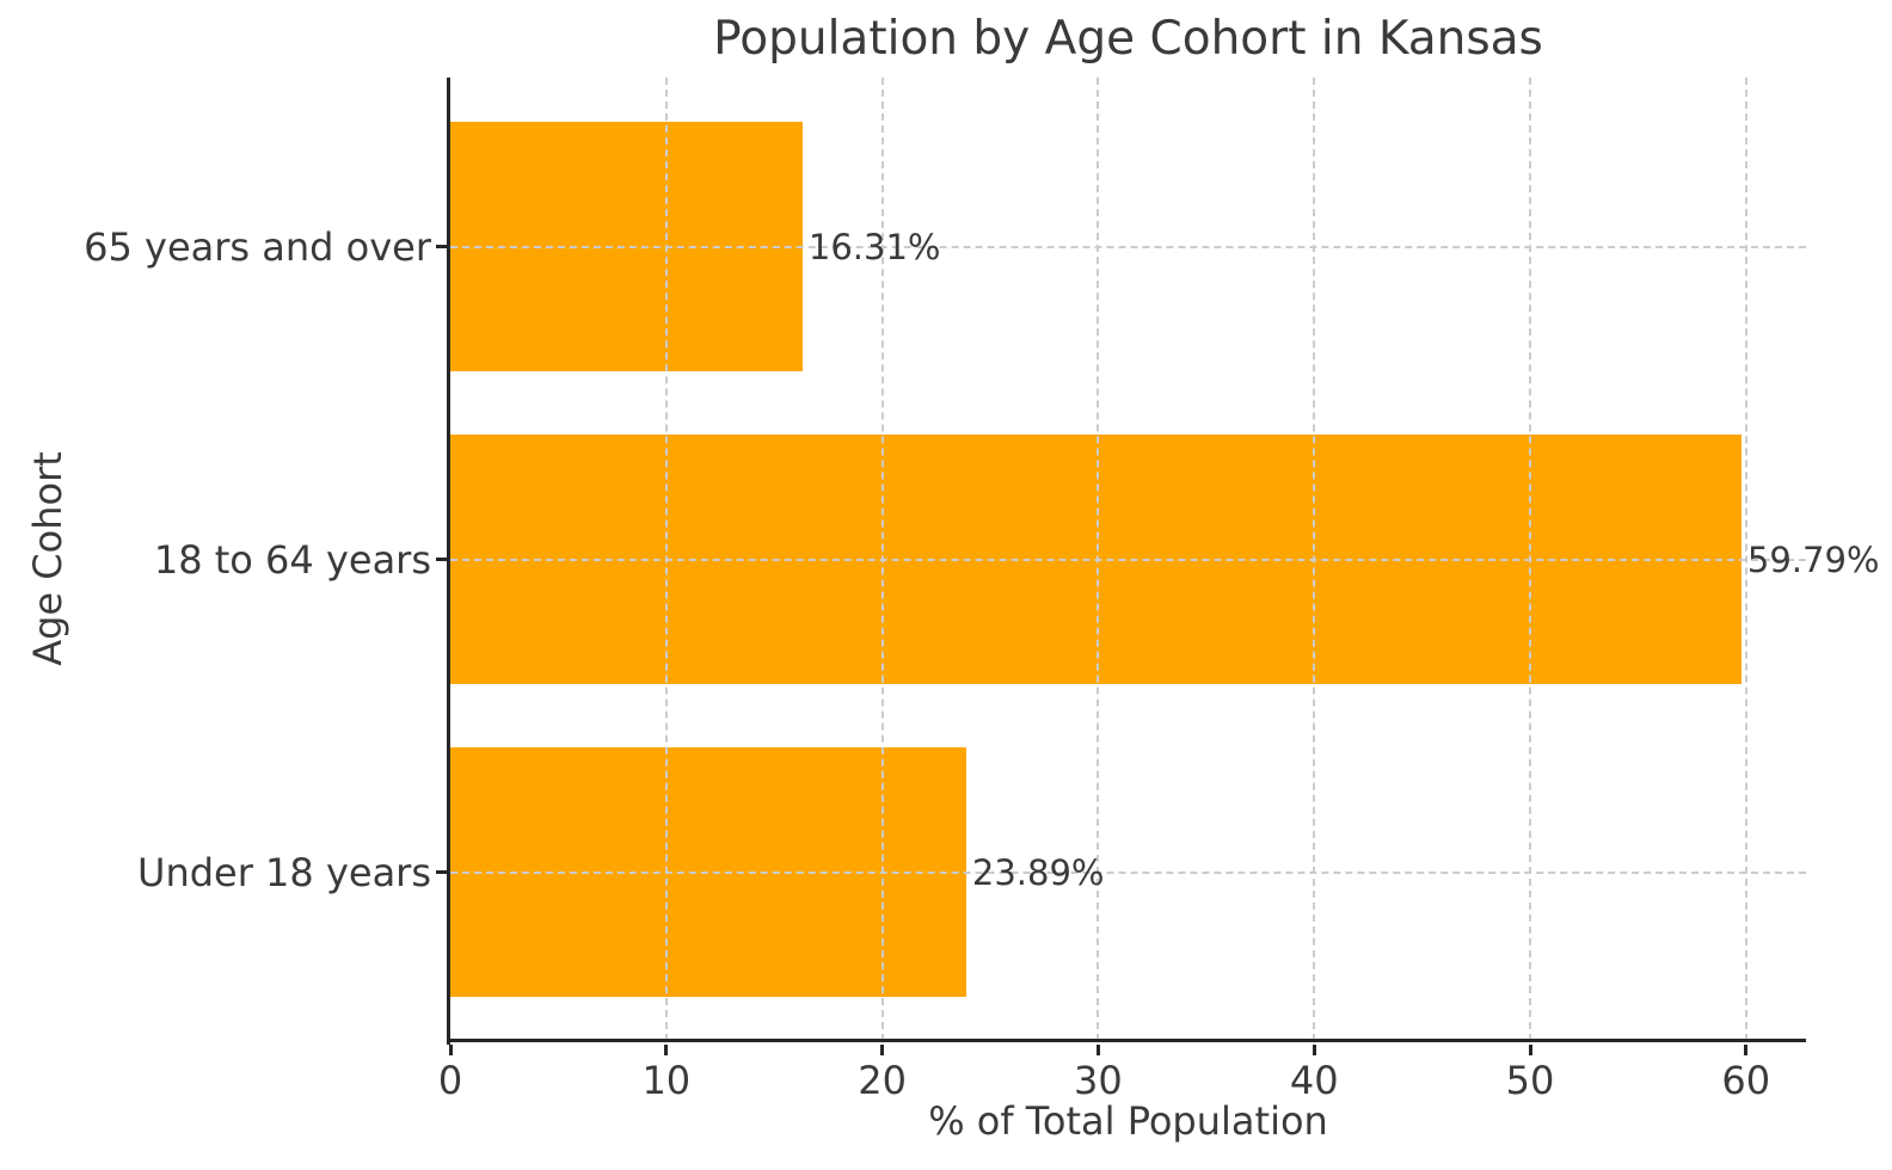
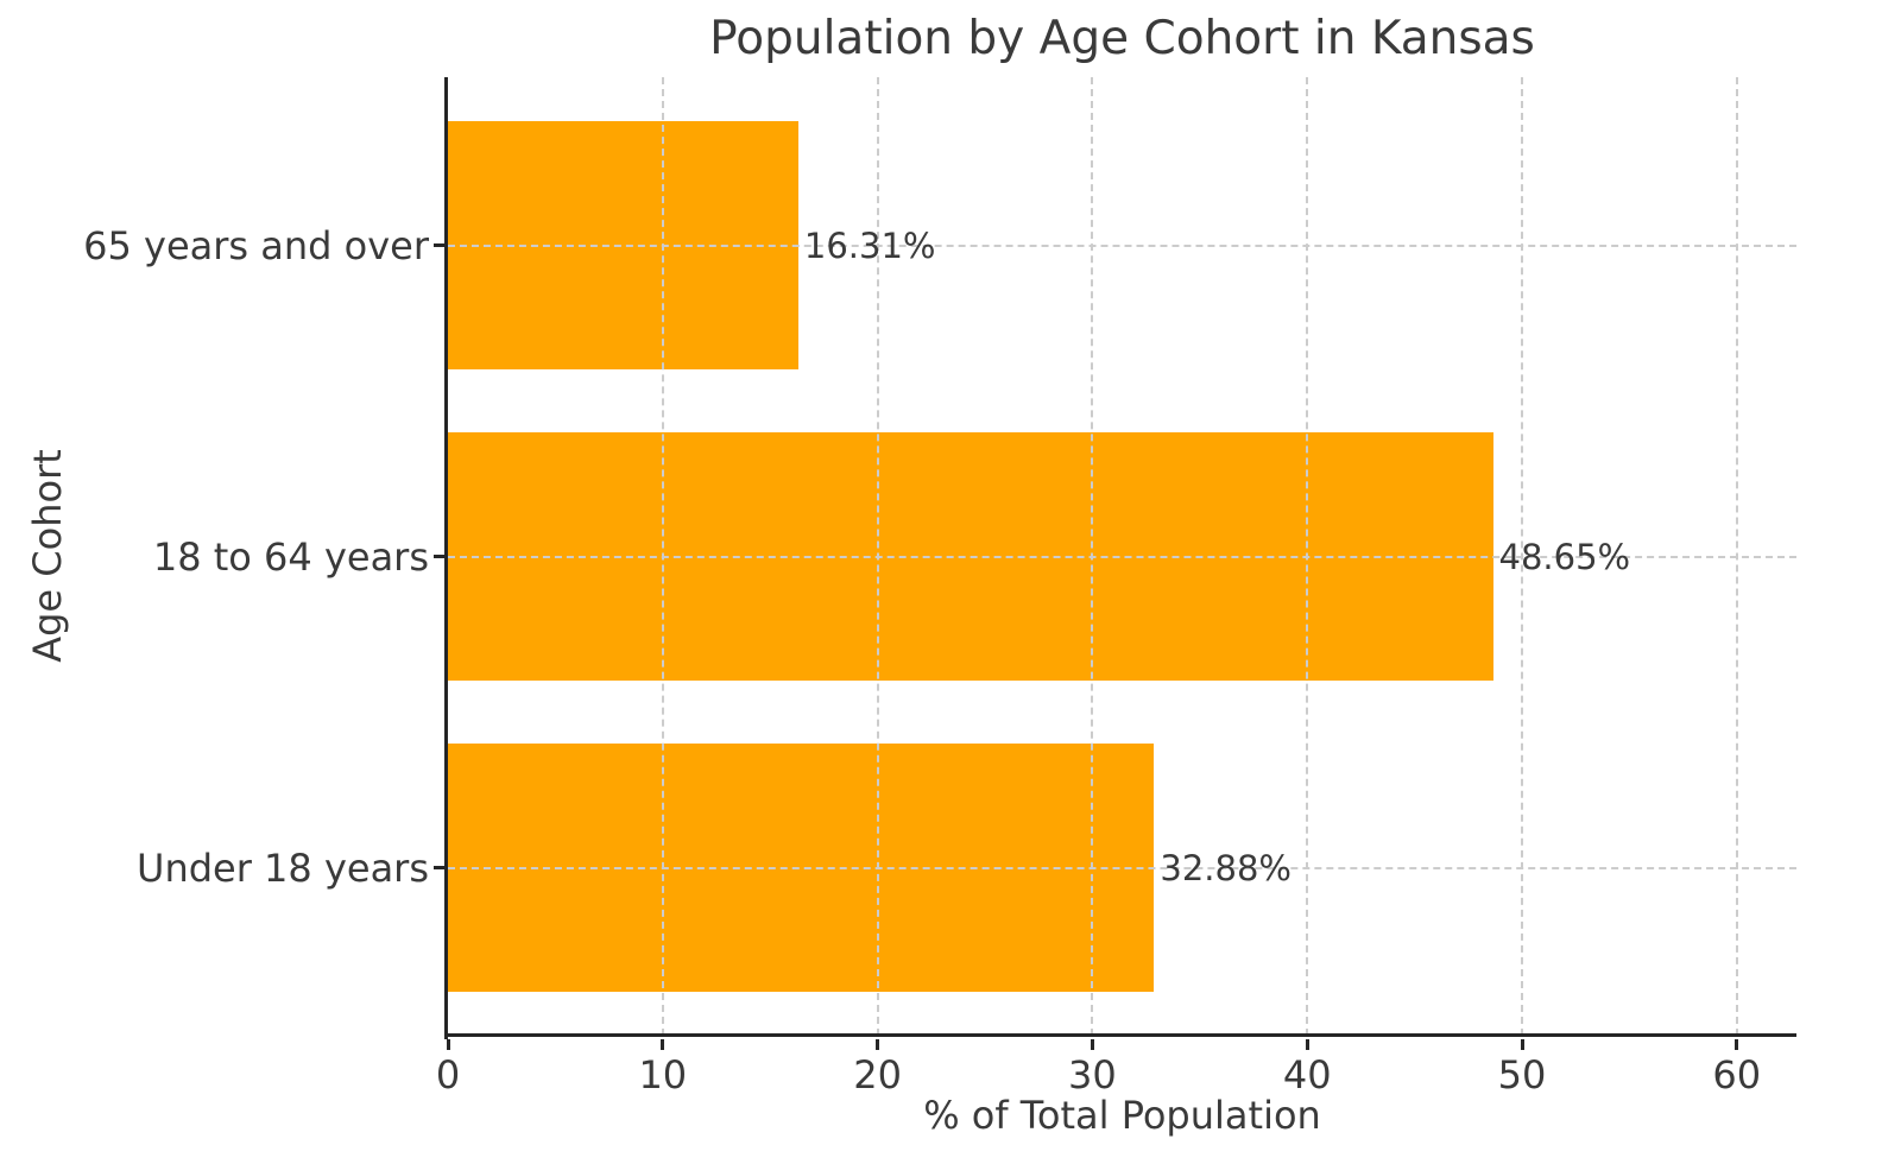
Under 18 years: 23.89% -> 32.88%
18 to 64 years: 59.79% -> 48.65%
